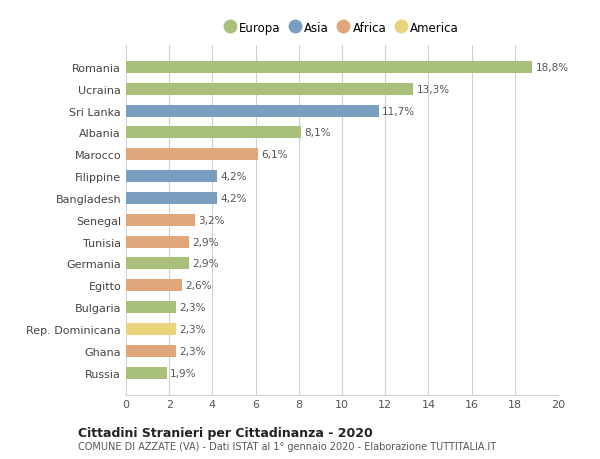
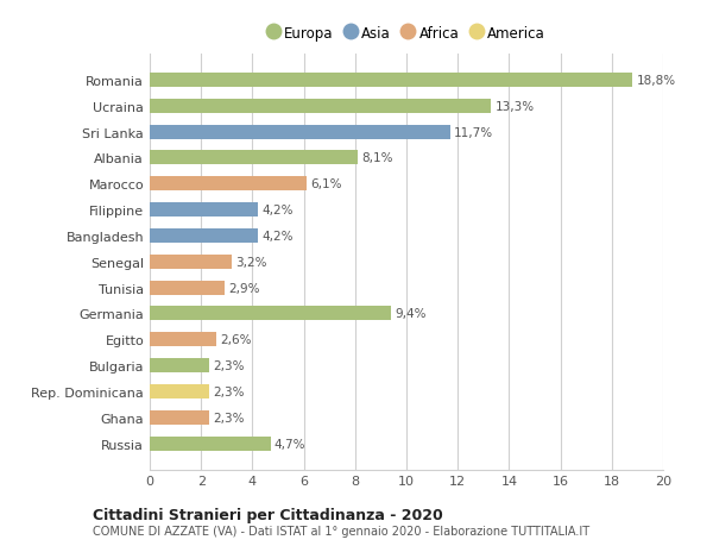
Germania: 2,9% -> 9,4%
Russia: 1,9% -> 4,7%
